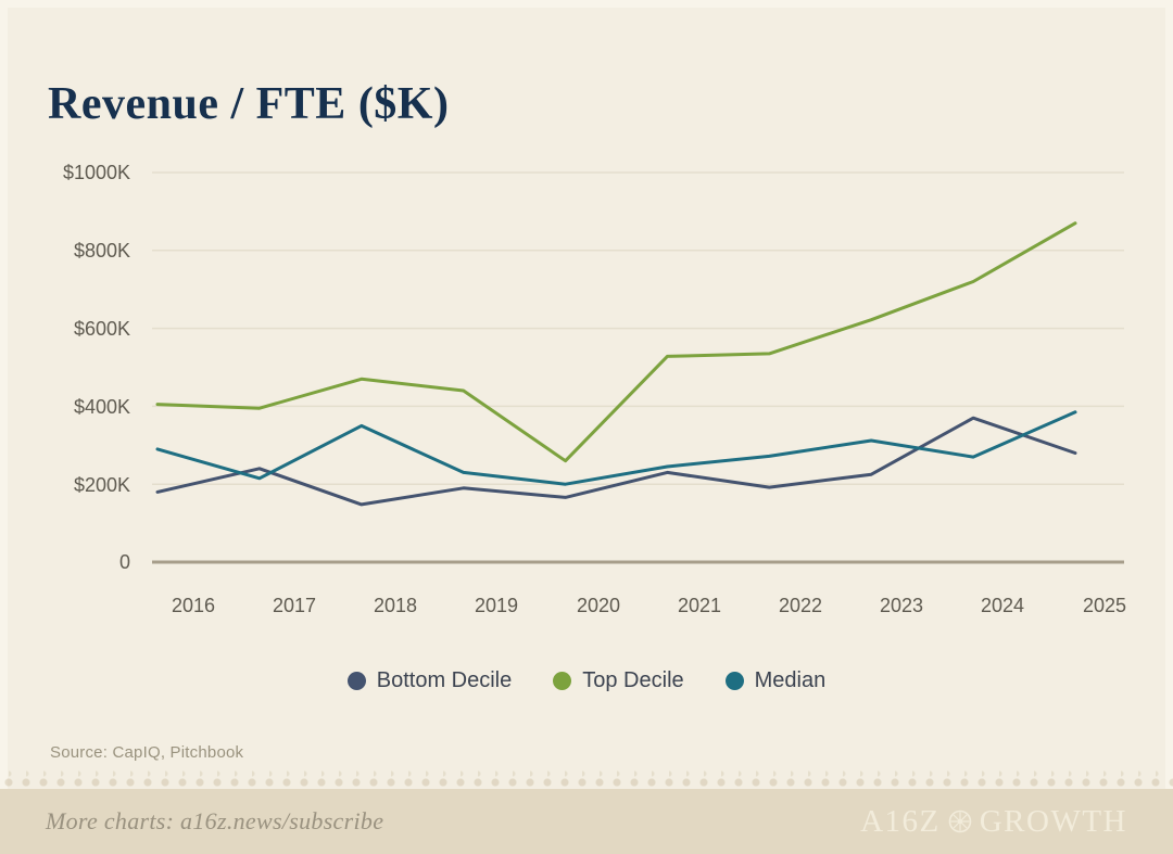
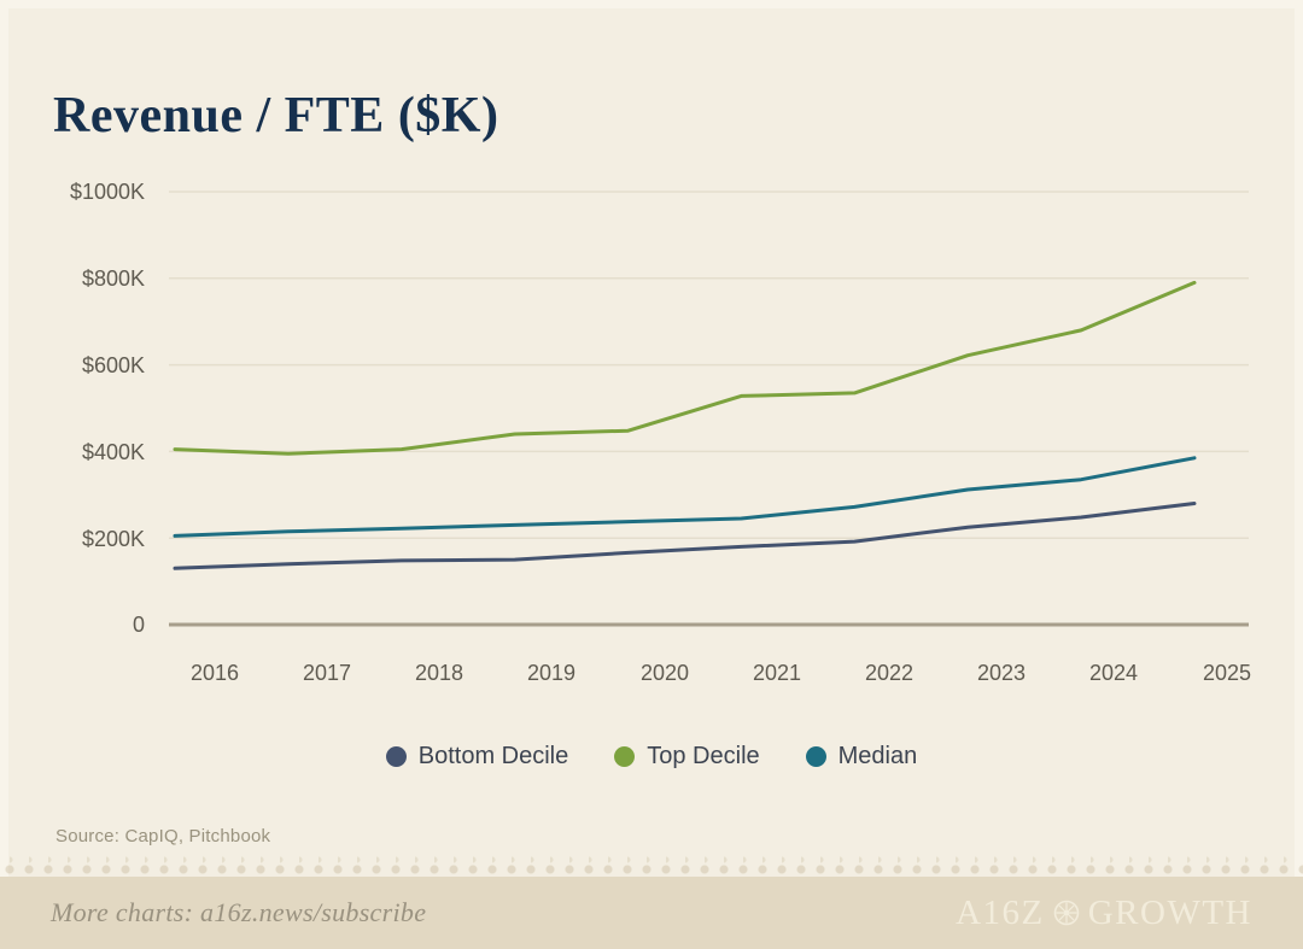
Bottom Decile/2016: $180K -> $130K
Median/2016: $290K -> $200K
Bottom Decile/2017: $240K -> $140K
Top Decile/2018: $470K -> $400K
Median/2018: $350K -> $220K
Bottom Decile/2019: $190K -> $150K
Top Decile/2020: $260K -> $450K
Median/2020: $200K -> $240K
Bottom Decile/2021: $230K -> $180K
Bottom Decile/2024: $370K -> $250K
Top Decile/2024: $720K -> $680K
Median/2024: $270K -> $340K
Top Decile/2025: $870K -> $790K
